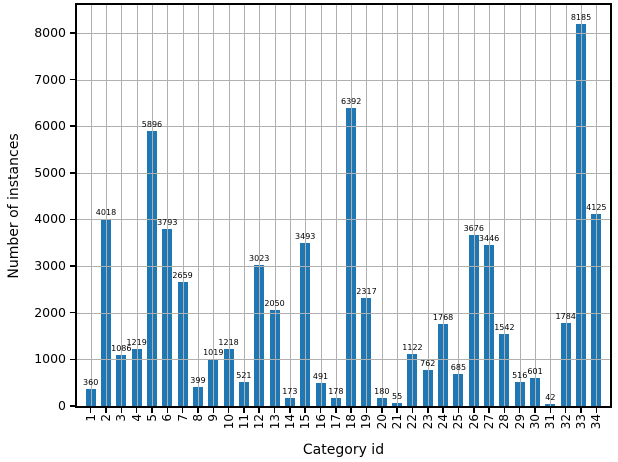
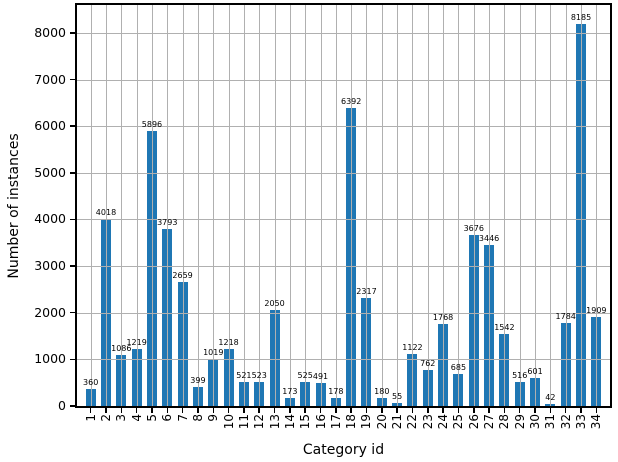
12: 3023 -> 523
15: 3493 -> 525
34: 4125 -> 1909
